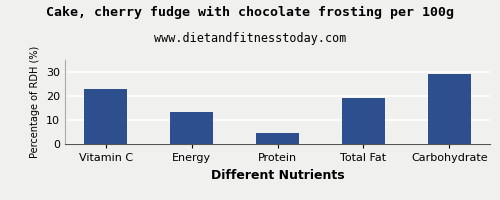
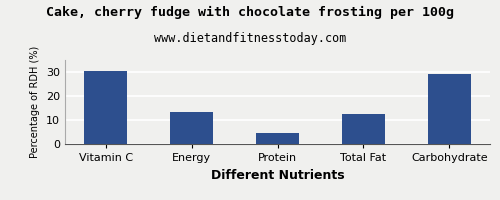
Vitamin C: 23.0 -> 30.5
Total Fat: 19.2 -> 12.5
